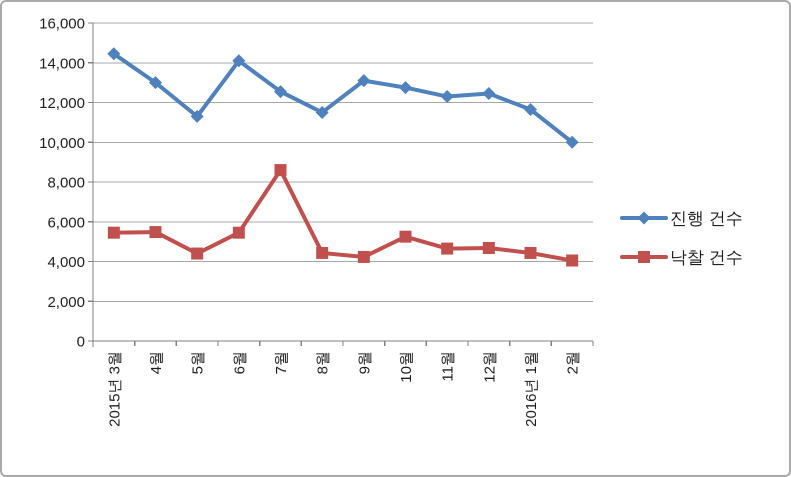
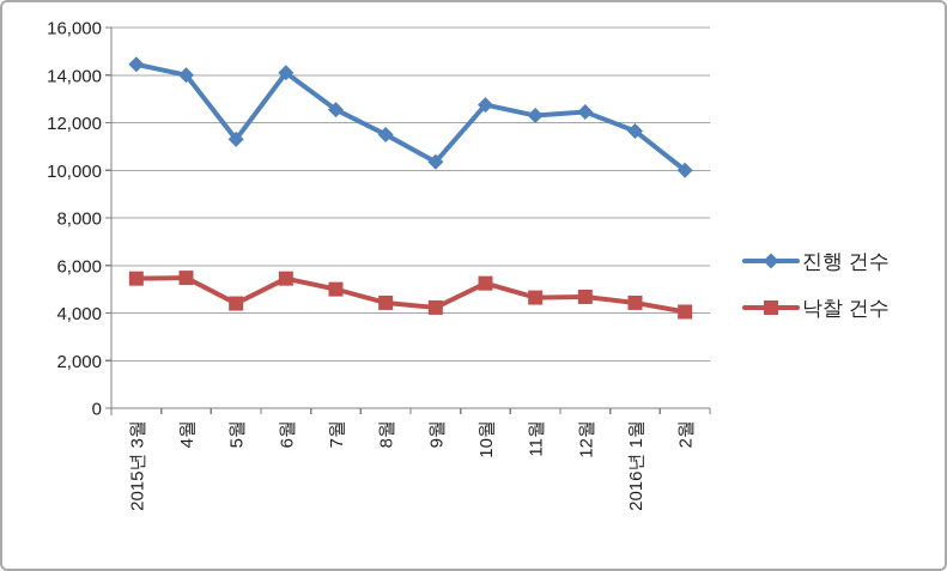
진행 건수/4월: 13000 -> 14000
낙찰 건수/7월: 8600 -> 5000
진행 건수/9월: 13100 -> 10400
